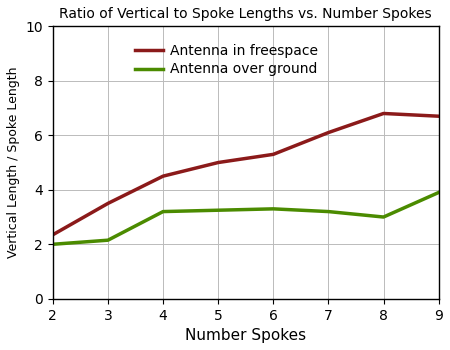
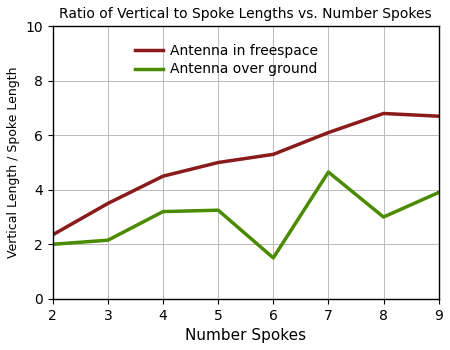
Antenna over ground/6: 3.30 -> 1.50
Antenna over ground/7: 3.20 -> 4.65
